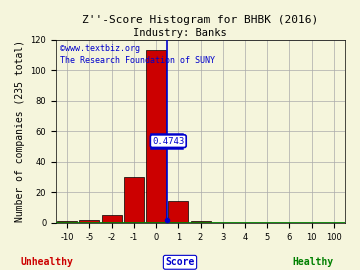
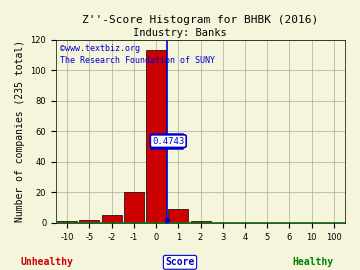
-1: 30 -> 20
1: 14 -> 9
